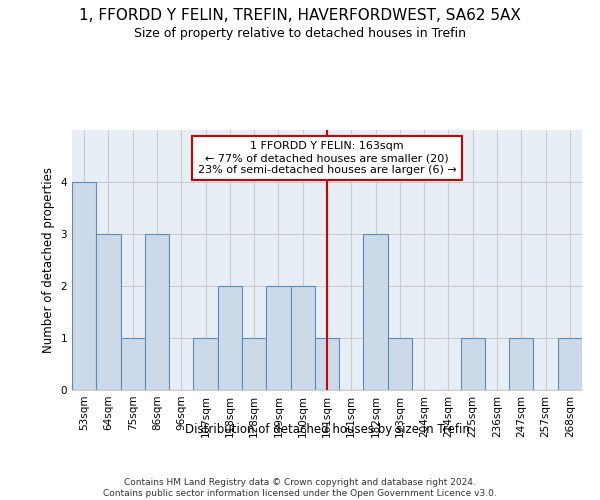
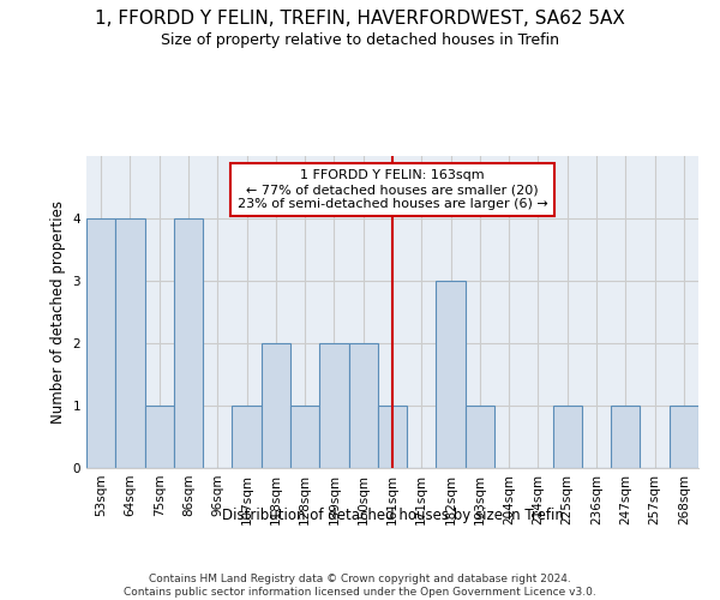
64sqm: 3 -> 4
86sqm: 3 -> 4
